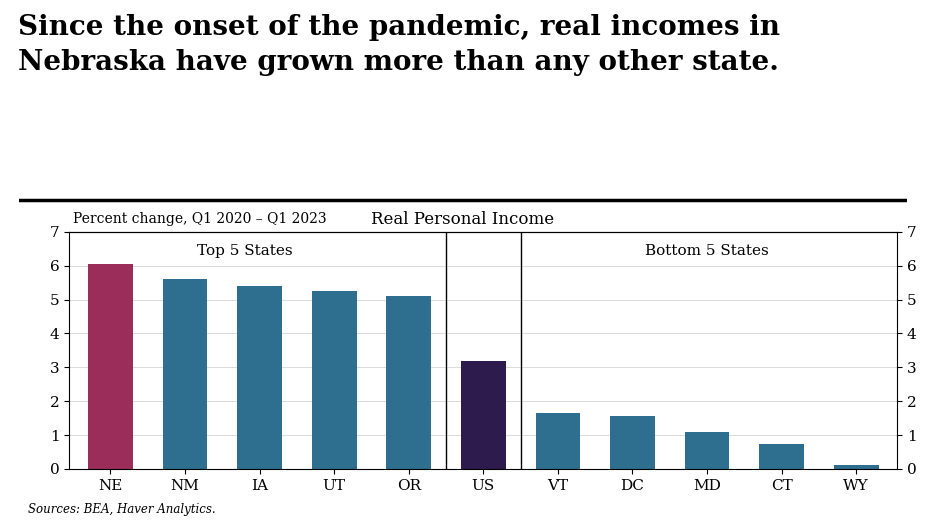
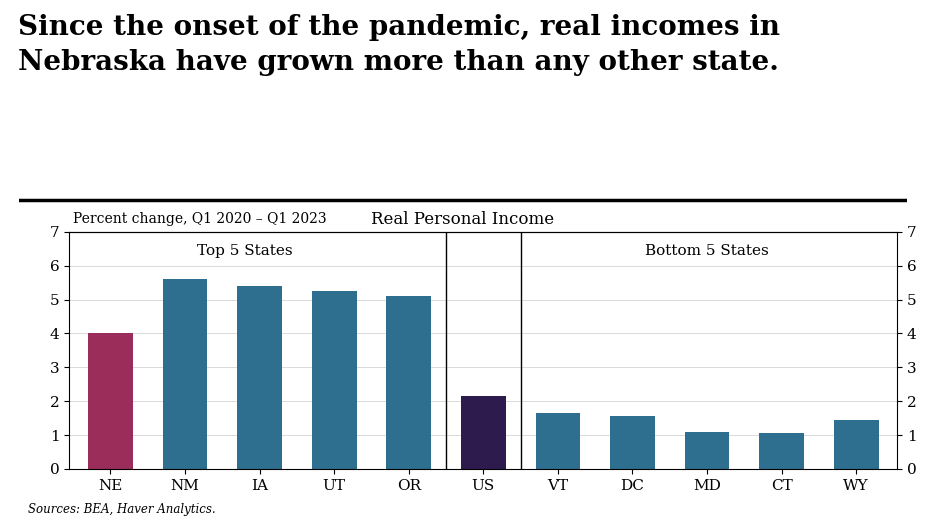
NE: 6.05 -> 4.00
US: 3.20 -> 2.15
CT: 0.75 -> 1.05
WY: 0.12 -> 1.45
